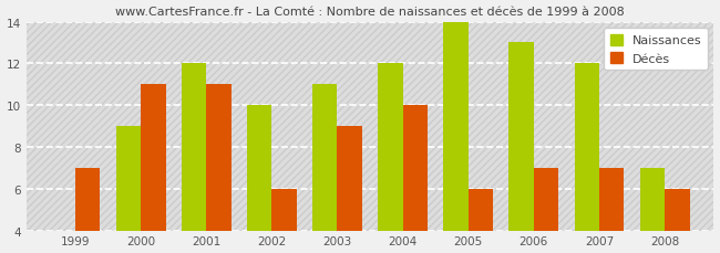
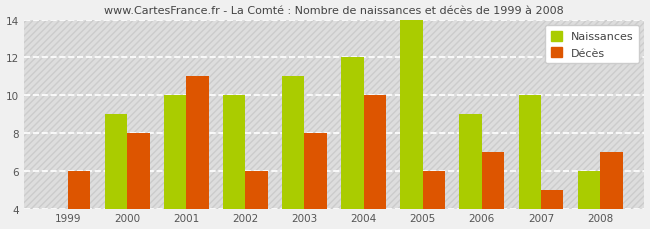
Décès/1999: 7 -> 6
Décès/2000: 11 -> 8
Naissances/2001: 12 -> 10
Décès/2003: 9 -> 8
Naissances/2006: 13 -> 9
Naissances/2007: 12 -> 10
Décès/2007: 7 -> 5
Naissances/2008: 7 -> 6
Décès/2008: 6 -> 7
